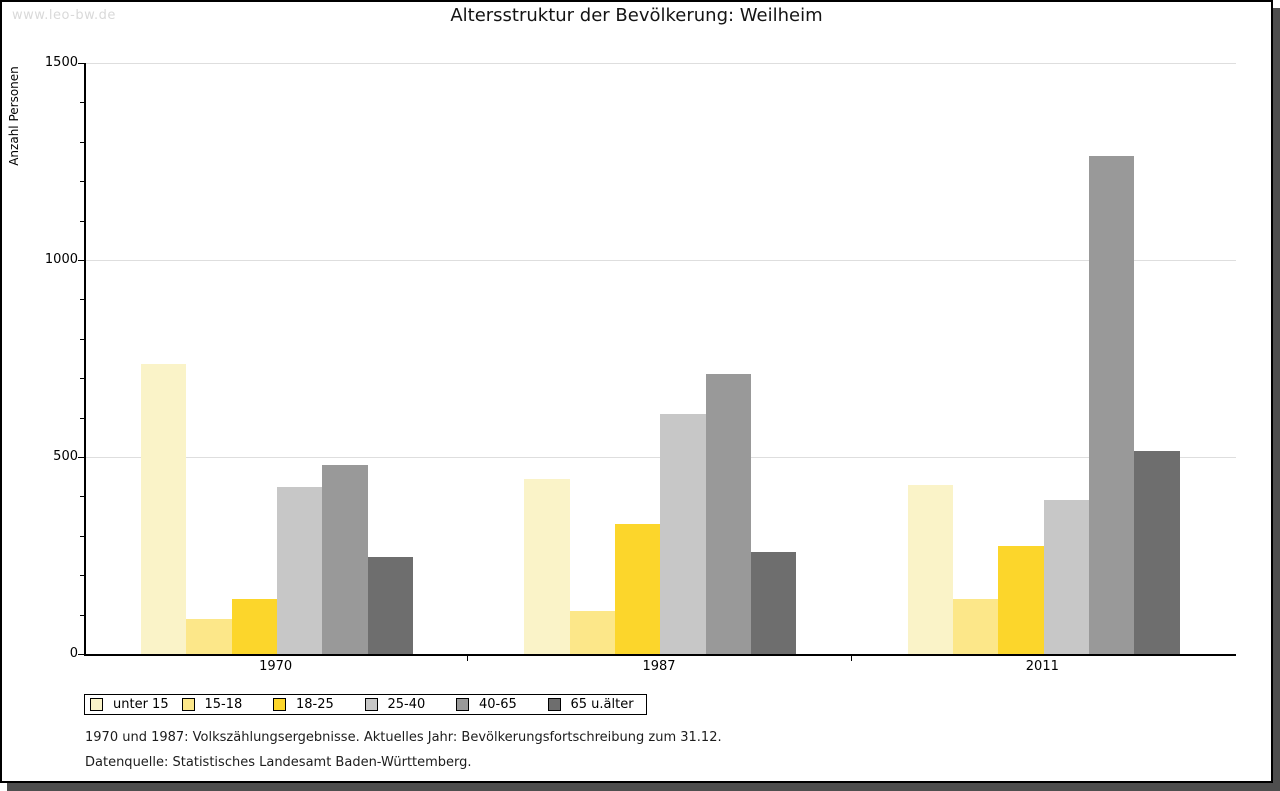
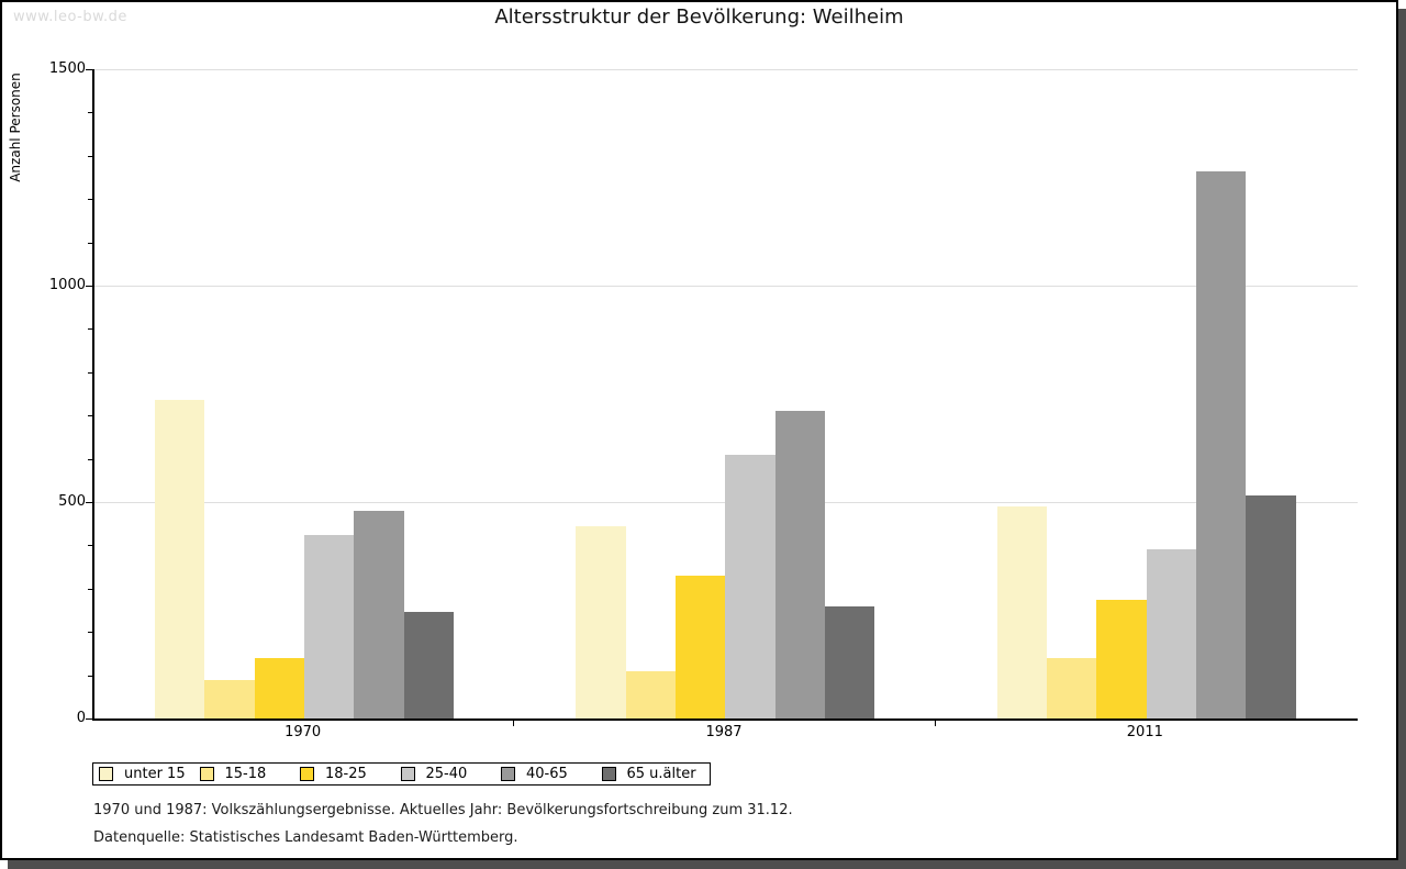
unter 15/2011: 430 -> 490
